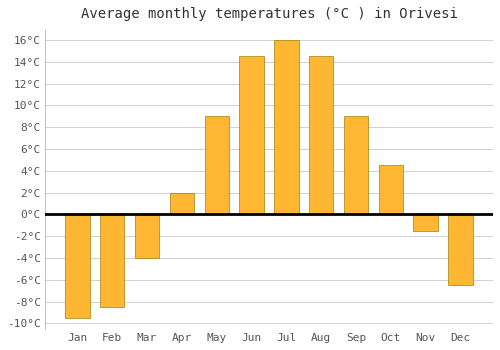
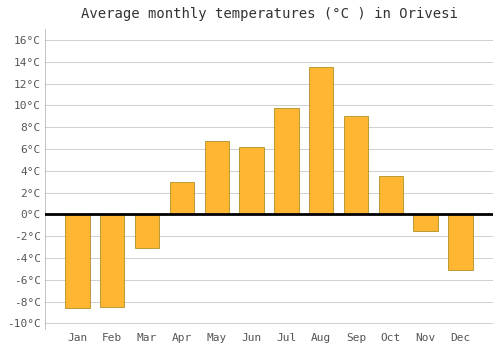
Jan: -9.5°C -> -8.6°C
Mar: -4.0°C -> -3.1°C
Apr: 2.0°C -> 3.0°C
May: 9.0°C -> 6.7°C
Jun: 14.5°C -> 6.2°C
Jul: 16.0°C -> 9.8°C
Aug: 14.5°C -> 13.5°C
Oct: 4.5°C -> 3.5°C
Dec: -6.5°C -> -5.1°C
